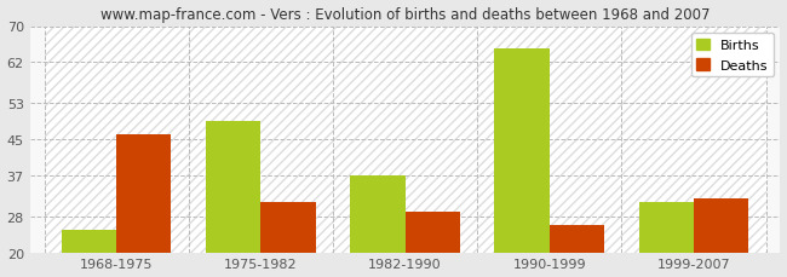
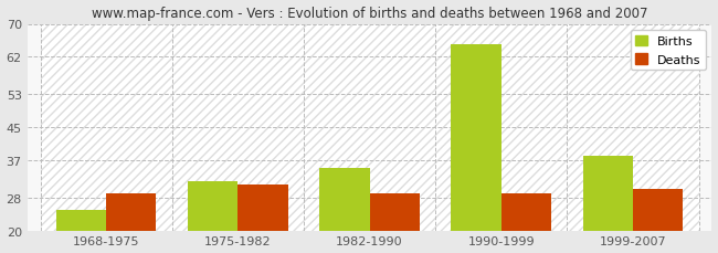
Deaths/1968-1975: 46 -> 29
Births/1975-1982: 49 -> 32
Births/1982-1990: 37 -> 35
Deaths/1990-1999: 26 -> 29
Births/1999-2007: 31 -> 38
Deaths/1999-2007: 32 -> 30
